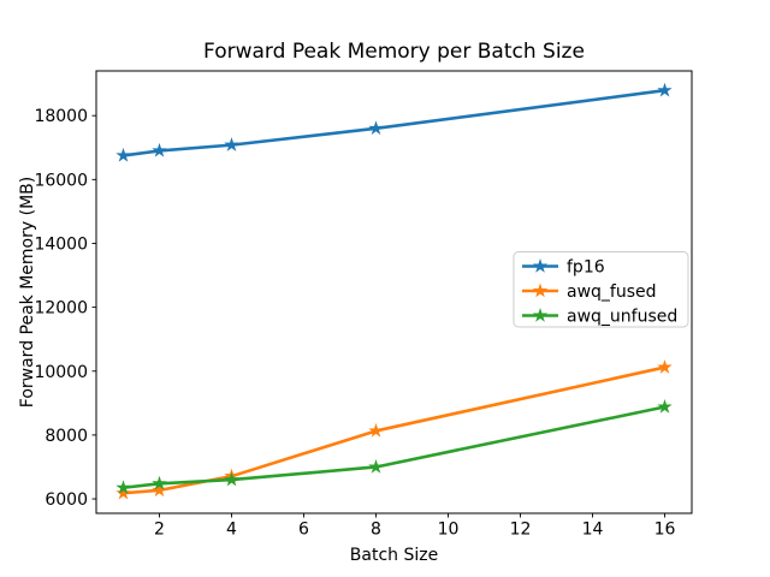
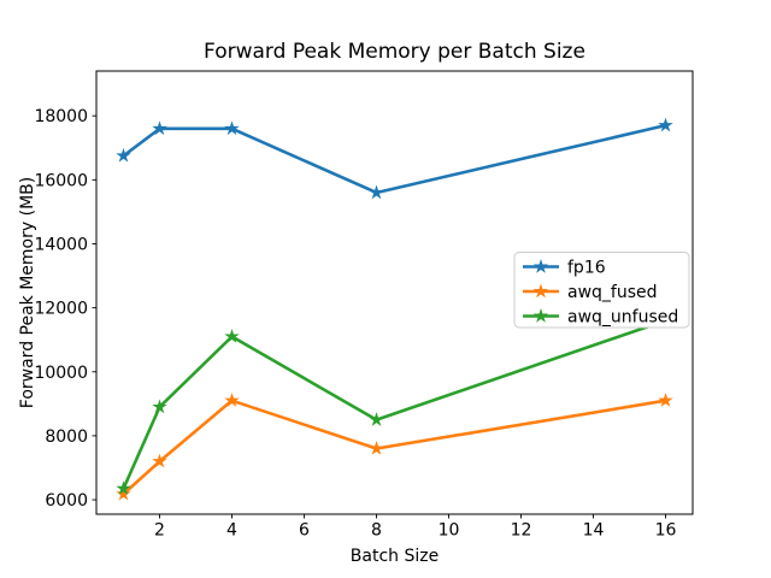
fp16/2: 16900 -> 17600
awq_fused/2: 6300 -> 7200
awq_unfused/2: 6500 -> 8900
fp16/4: 17100 -> 17600
awq_fused/4: 6700 -> 9100
awq_unfused/4: 6600 -> 11100
fp16/8: 17600 -> 15600
awq_fused/8: 8100 -> 7600
awq_unfused/8: 7000 -> 8500
fp16/16: 18800 -> 17700
awq_fused/16: 10100 -> 9100
awq_unfused/16: 8900 -> 11600
